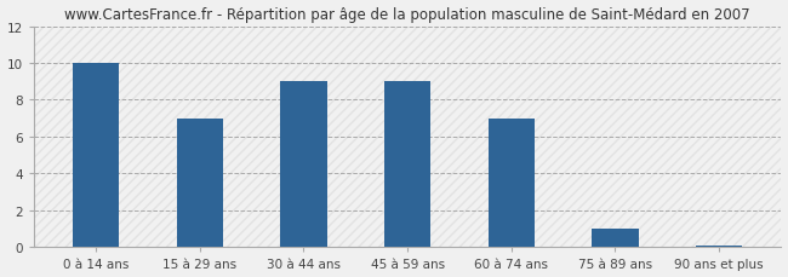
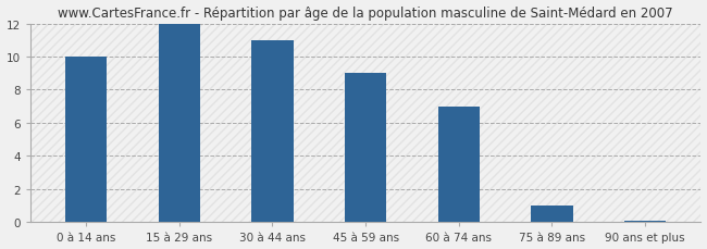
15 à 29 ans: 7.0 -> 12.0
30 à 44 ans: 9.0 -> 11.0
